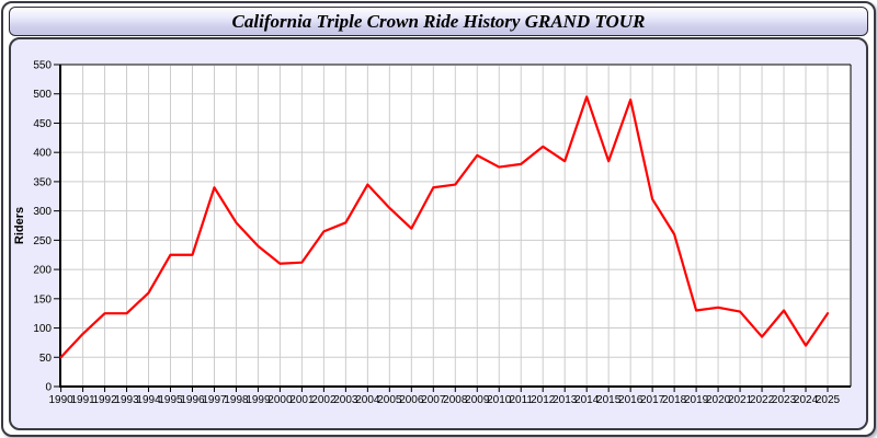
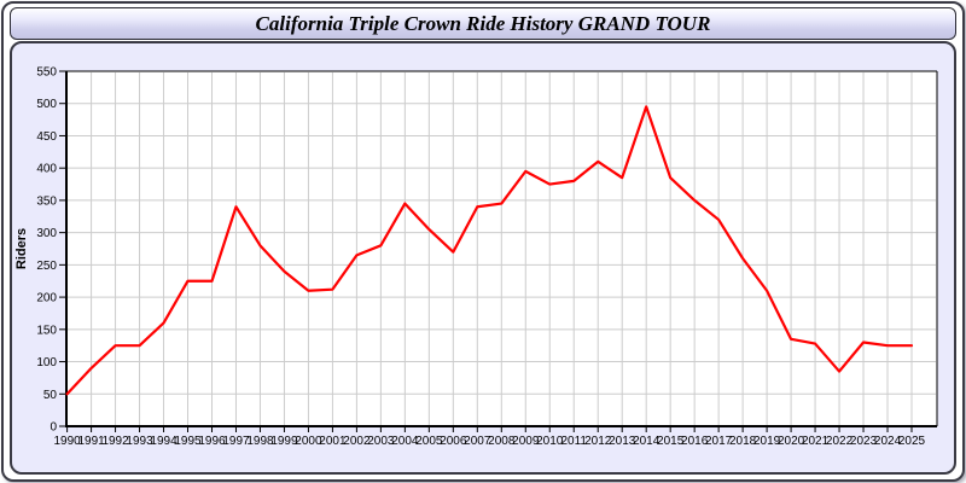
2016: 490 -> 350
2019: 130 -> 210
2024: 70 -> 120
